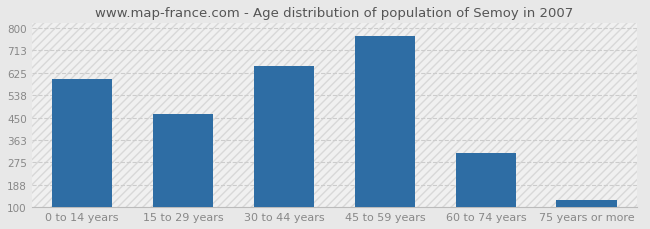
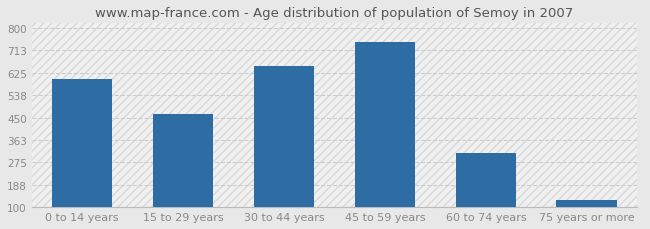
45 to 59 years: 770 -> 745
